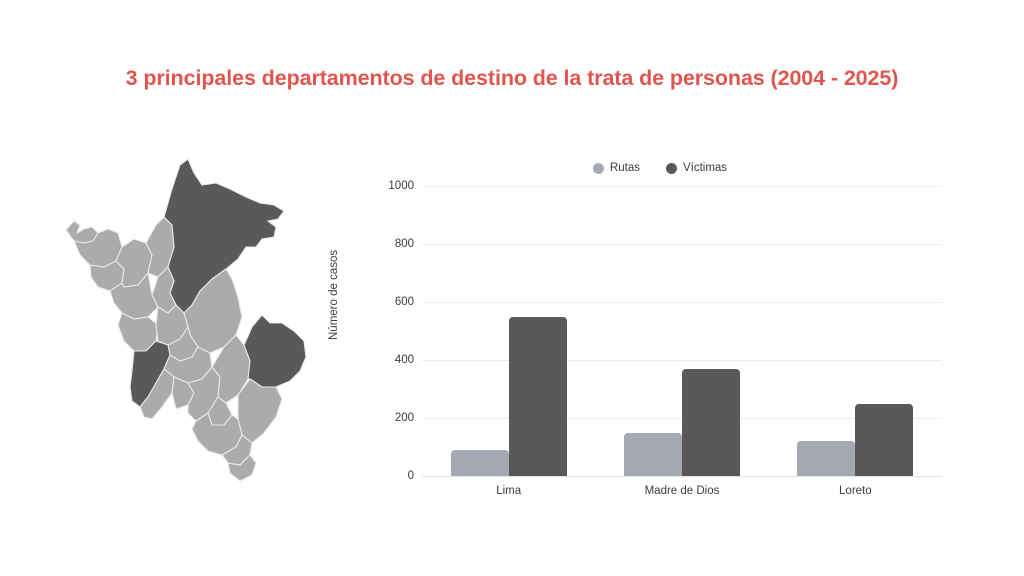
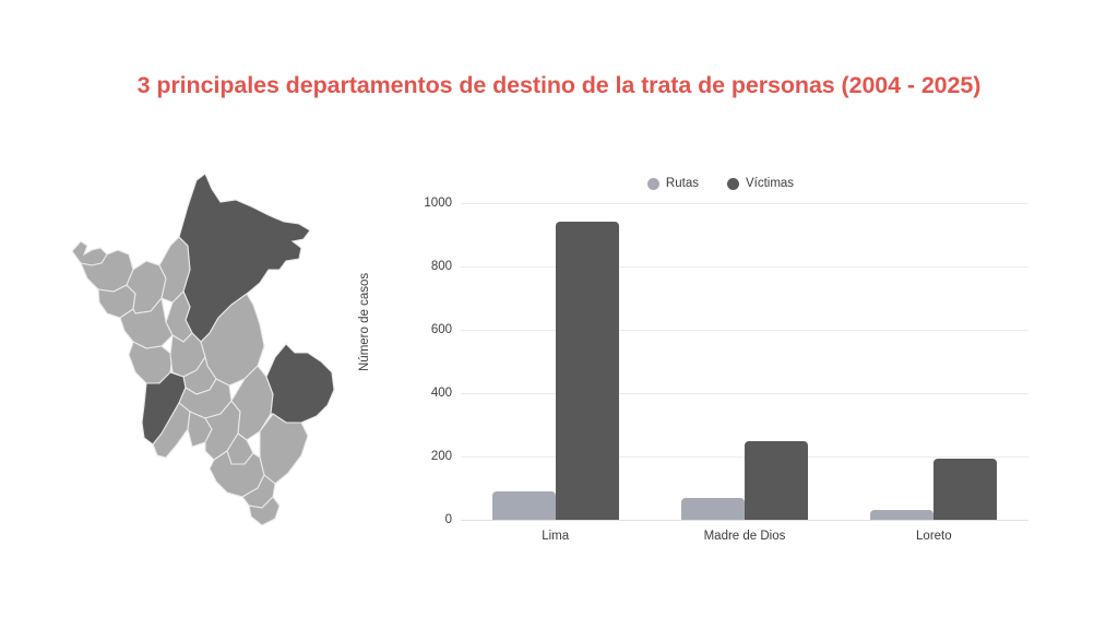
Víctimas/Lima: 550 -> 940
Rutas/Madre de Dios: 150 -> 70
Víctimas/Madre de Dios: 370 -> 250
Rutas/Loreto: 120 -> 30
Víctimas/Loreto: 250 -> 190
